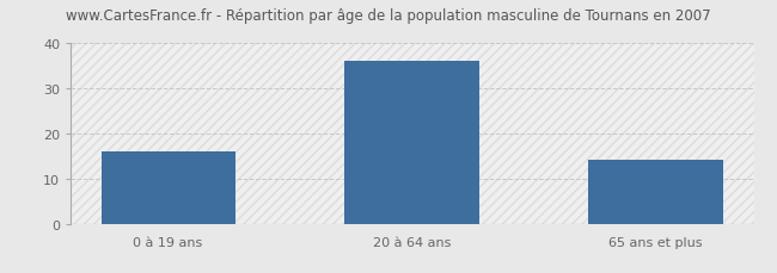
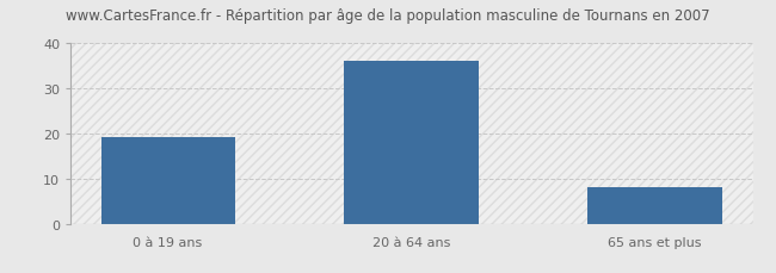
0 à 19 ans: 16 -> 19
65 ans et plus: 14 -> 8
